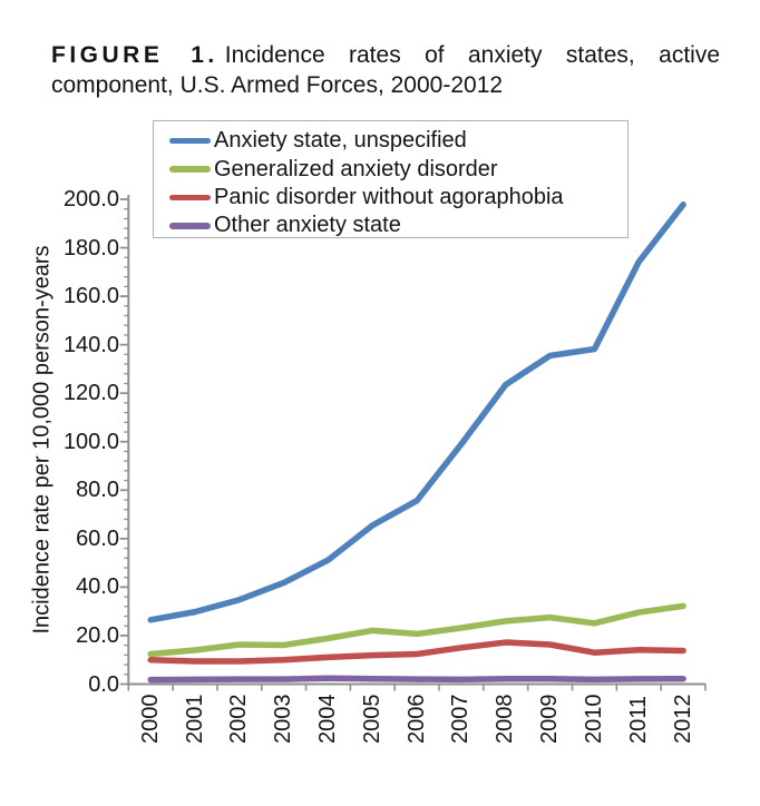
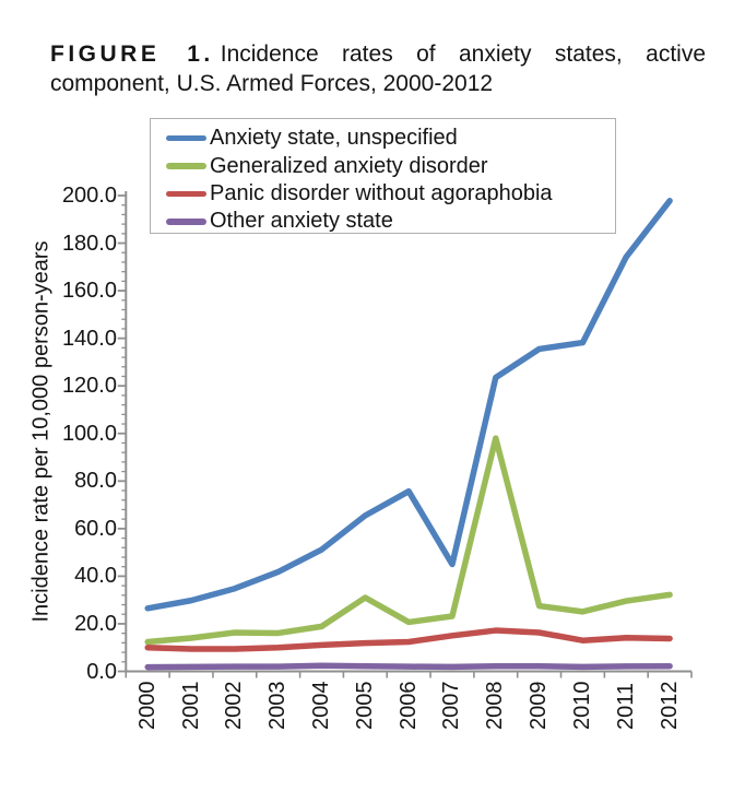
Generalized anxiety disorder/2005: 22 -> 31
Anxiety state, unspecified/2007: 99 -> 45
Generalized anxiety disorder/2008: 26 -> 98
